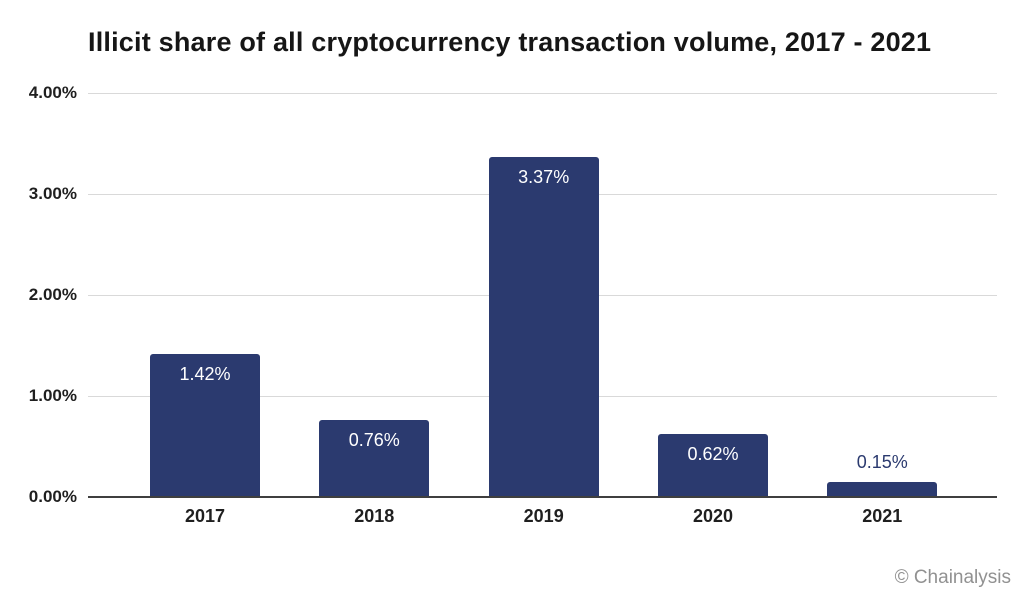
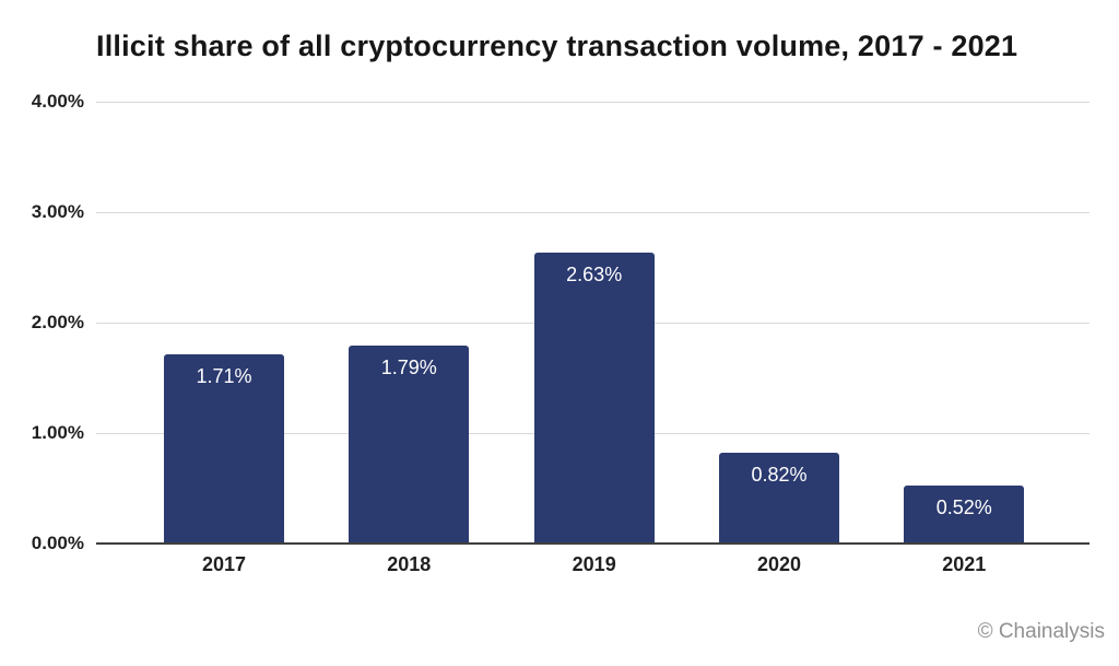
2017: 1.42% -> 1.71%
2018: 0.76% -> 1.79%
2019: 3.37% -> 2.63%
2020: 0.62% -> 0.82%
2021: 0.15% -> 0.52%
